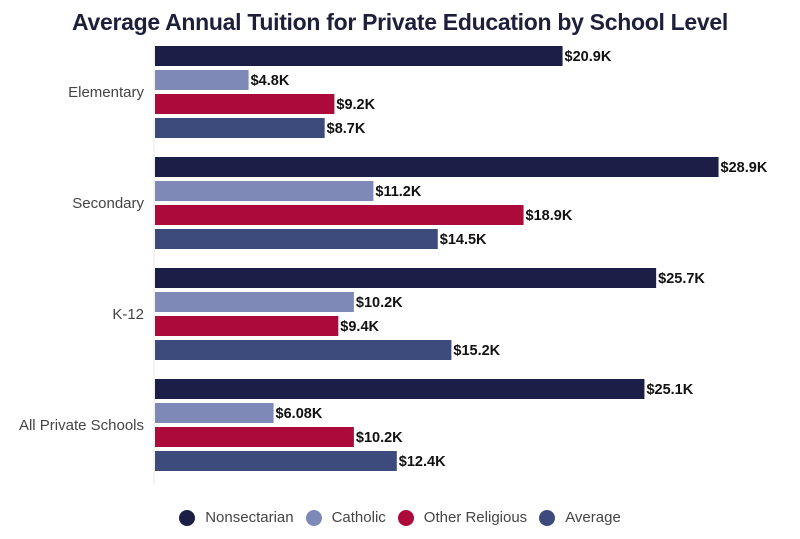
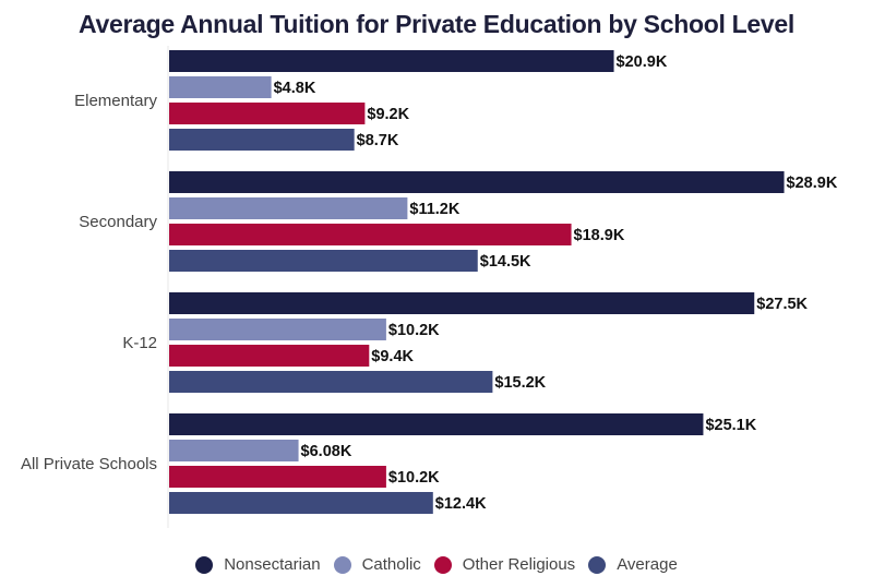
Nonsectarian/K-12: $25.7K -> $27.5K
